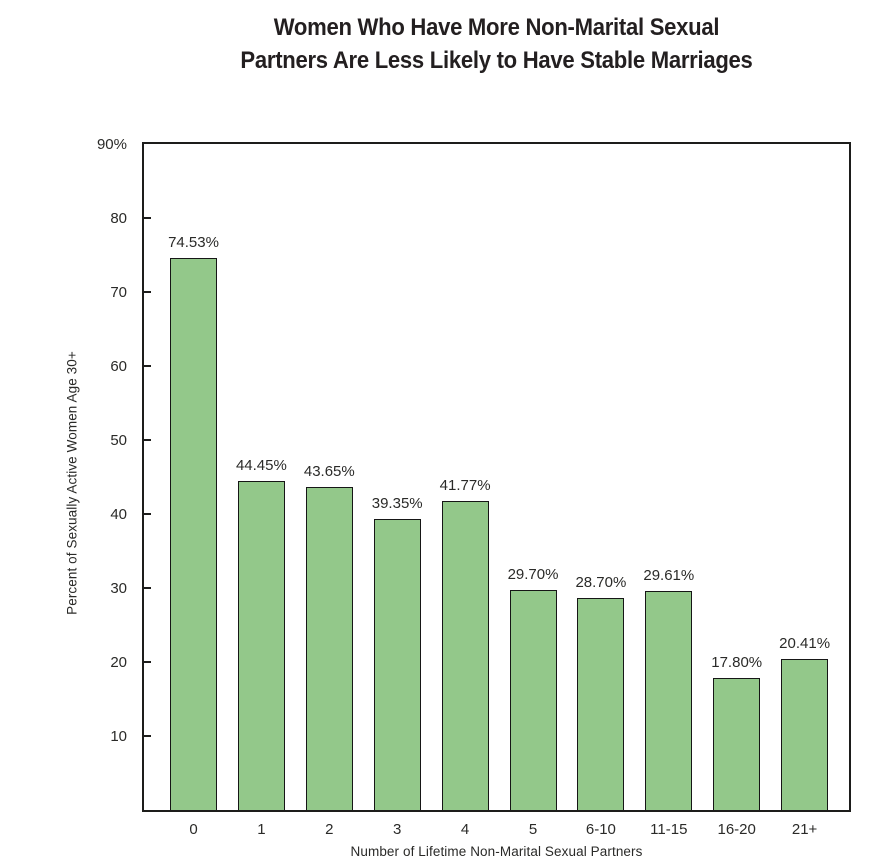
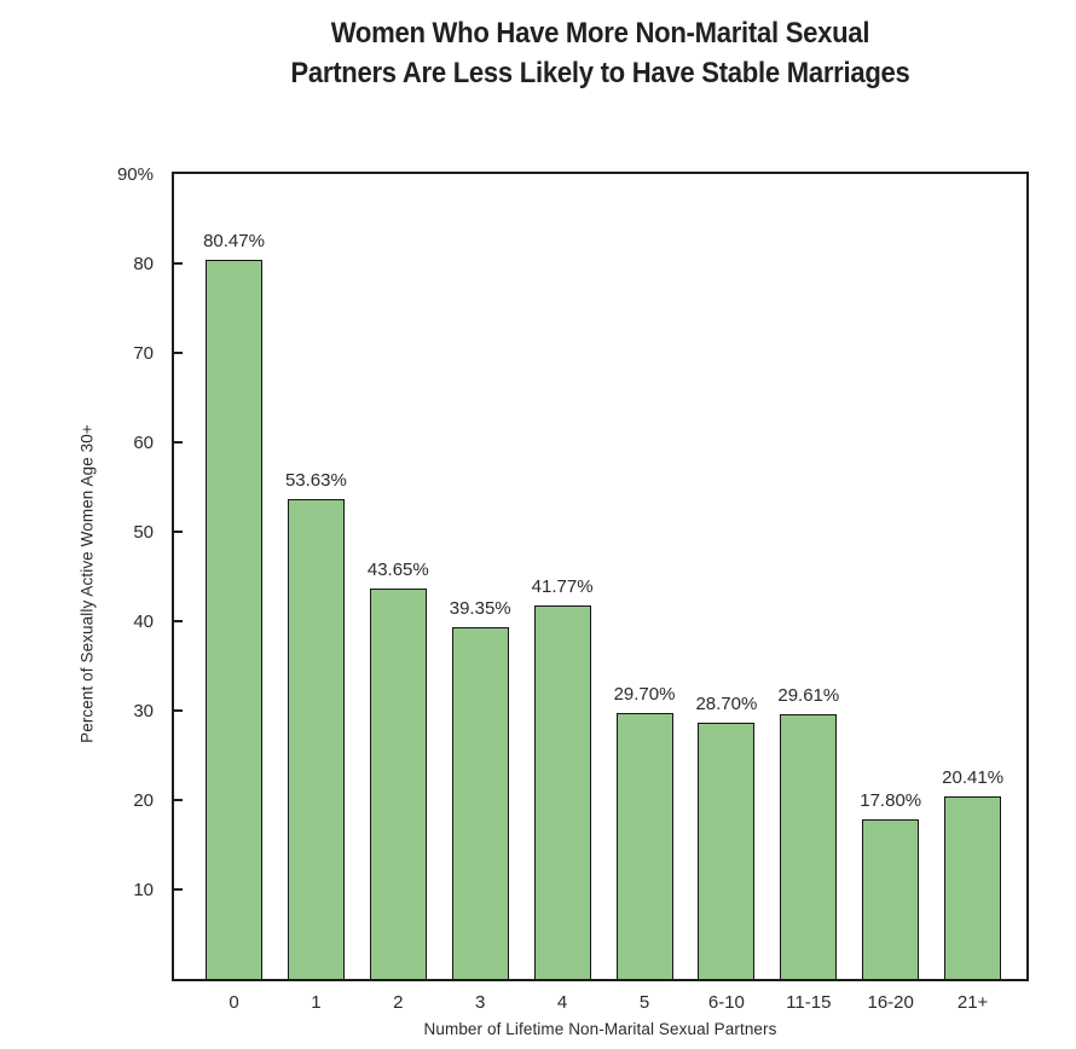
0: 74.53% -> 80.47%
1: 44.45% -> 53.63%
